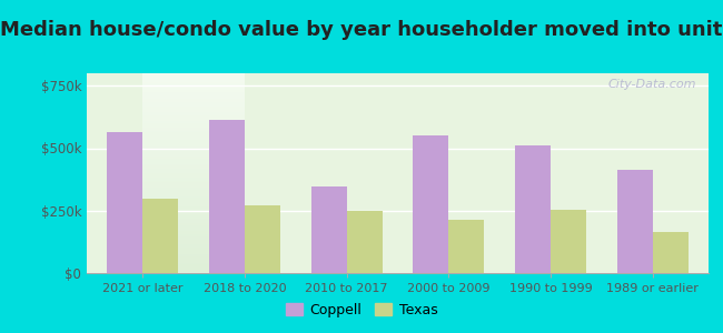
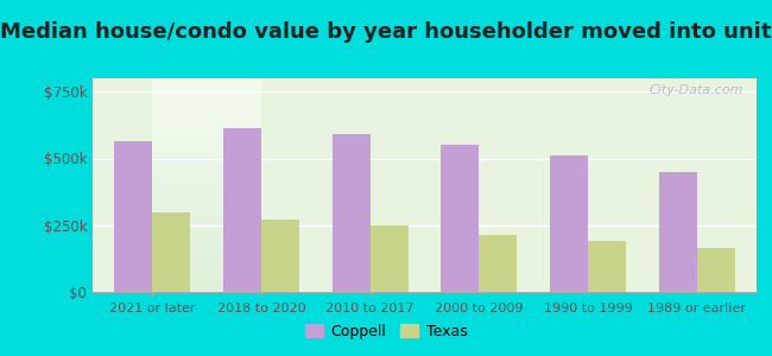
Coppell/2010 to 2017: $345k -> $590k
Texas/1990 to 1999: $255k -> $193k
Coppell/1989 or earlier: $415k -> $450k
